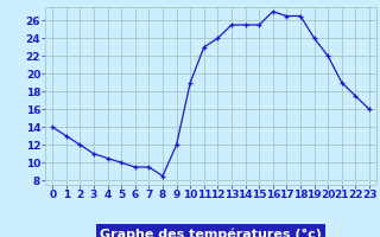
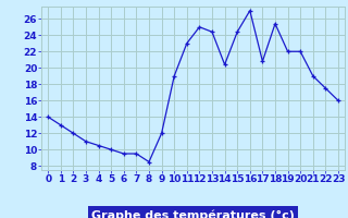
12: 24.0 -> 25.0
13: 25.5 -> 24.4
14: 25.5 -> 20.4
15: 25.5 -> 24.4
17: 26.5 -> 20.8
18: 26.5 -> 25.4
19: 24.0 -> 22.0
